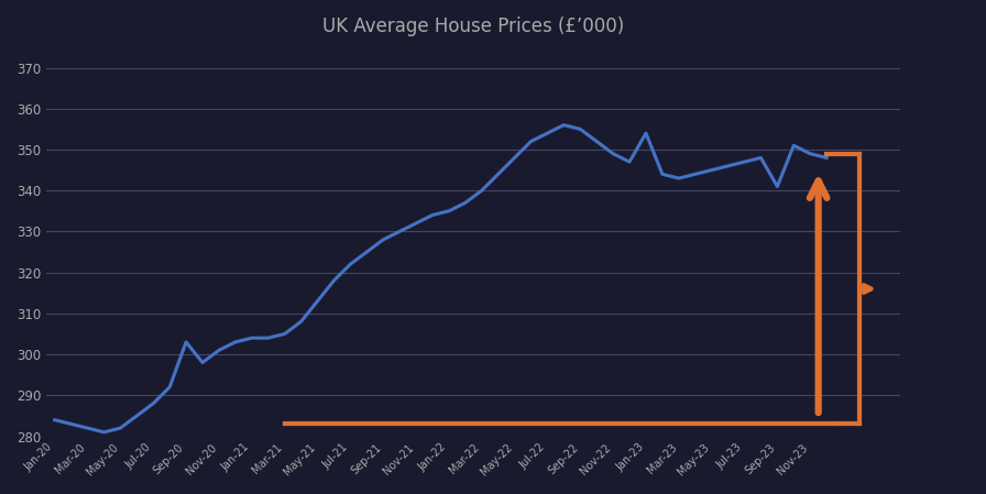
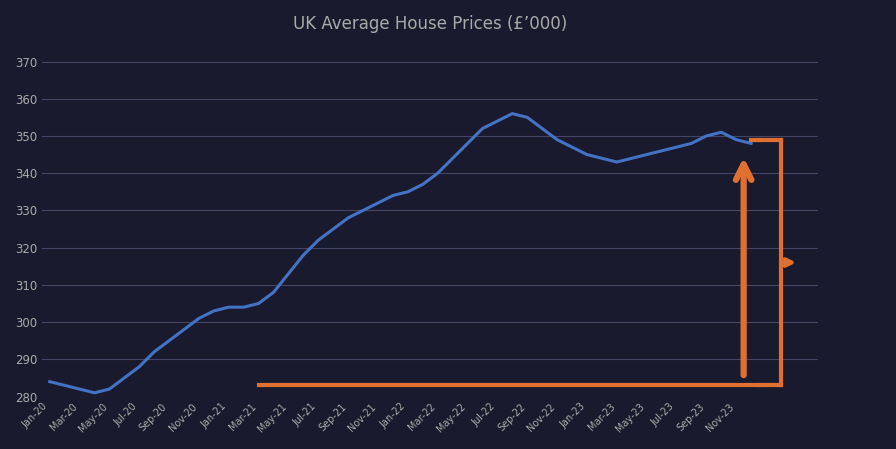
Sep-20: 303 -> 295
Jan-23: 354 -> 345
Sep-23: 341 -> 350
